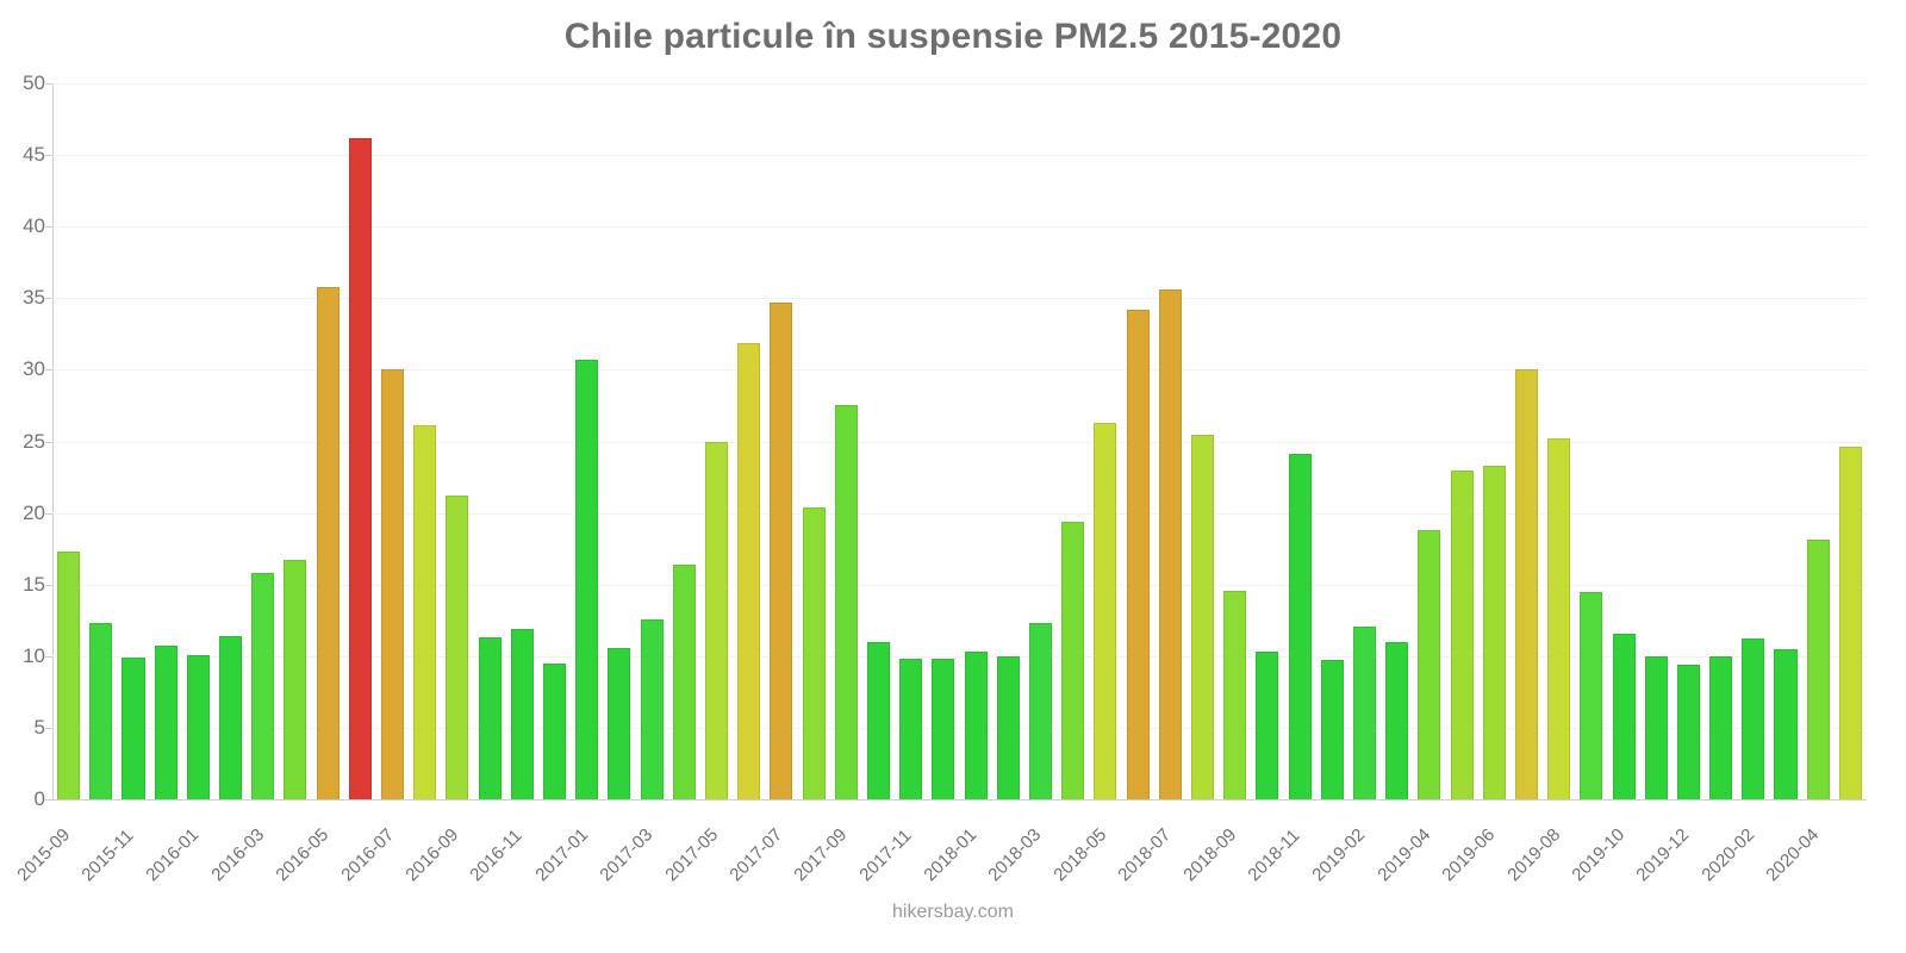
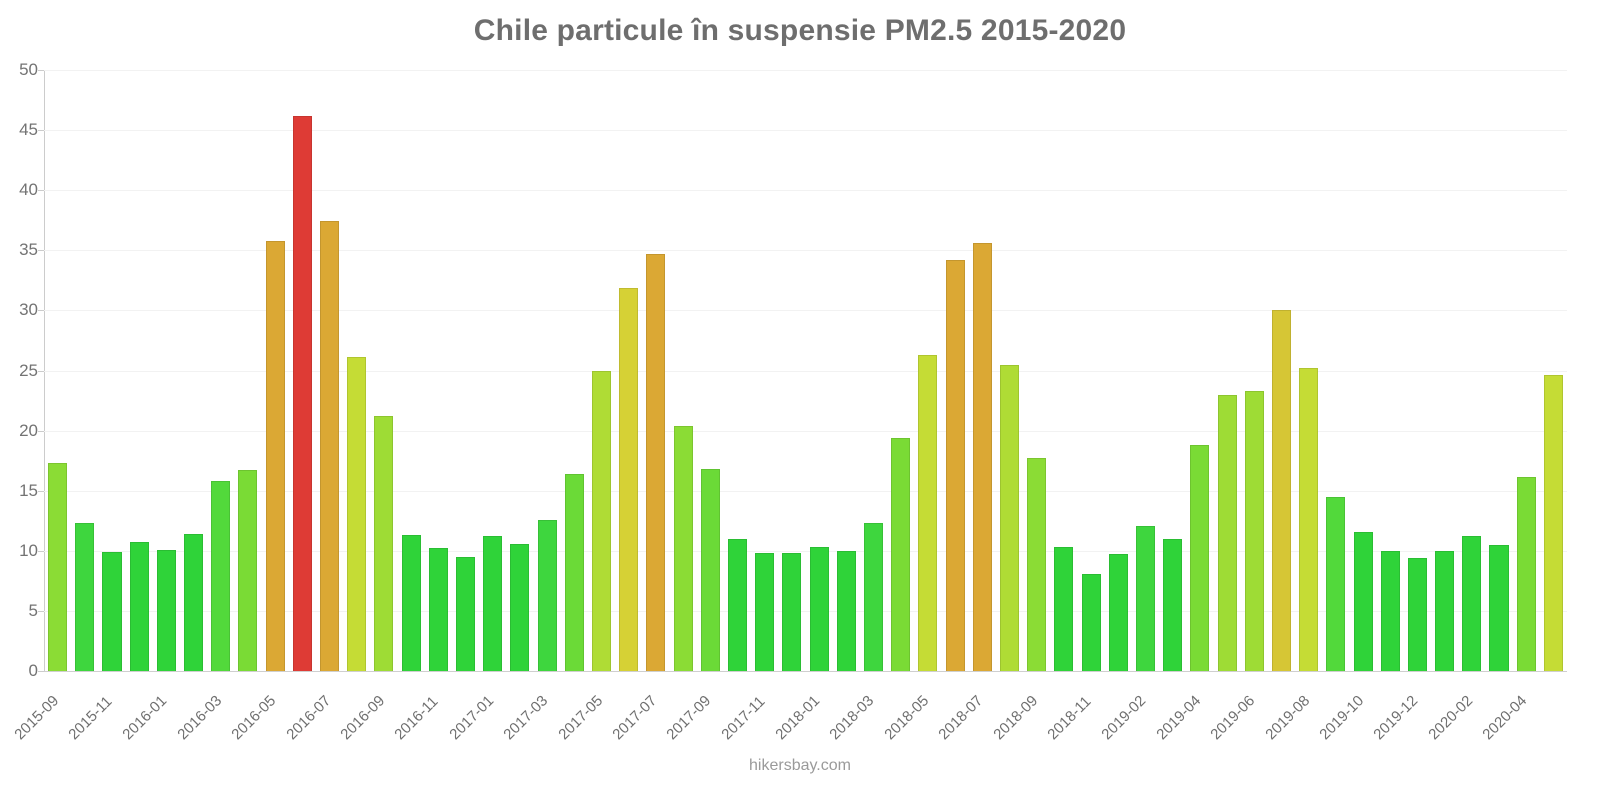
2016-07: 30.0 -> 37.4
2016-11: 11.9 -> 10.2
2017-01: 30.7 -> 11.2
2017-09: 27.5 -> 16.8
2018-09: 14.6 -> 17.7
2018-11: 24.1 -> 8.1
2020-04: 18.1 -> 16.1
